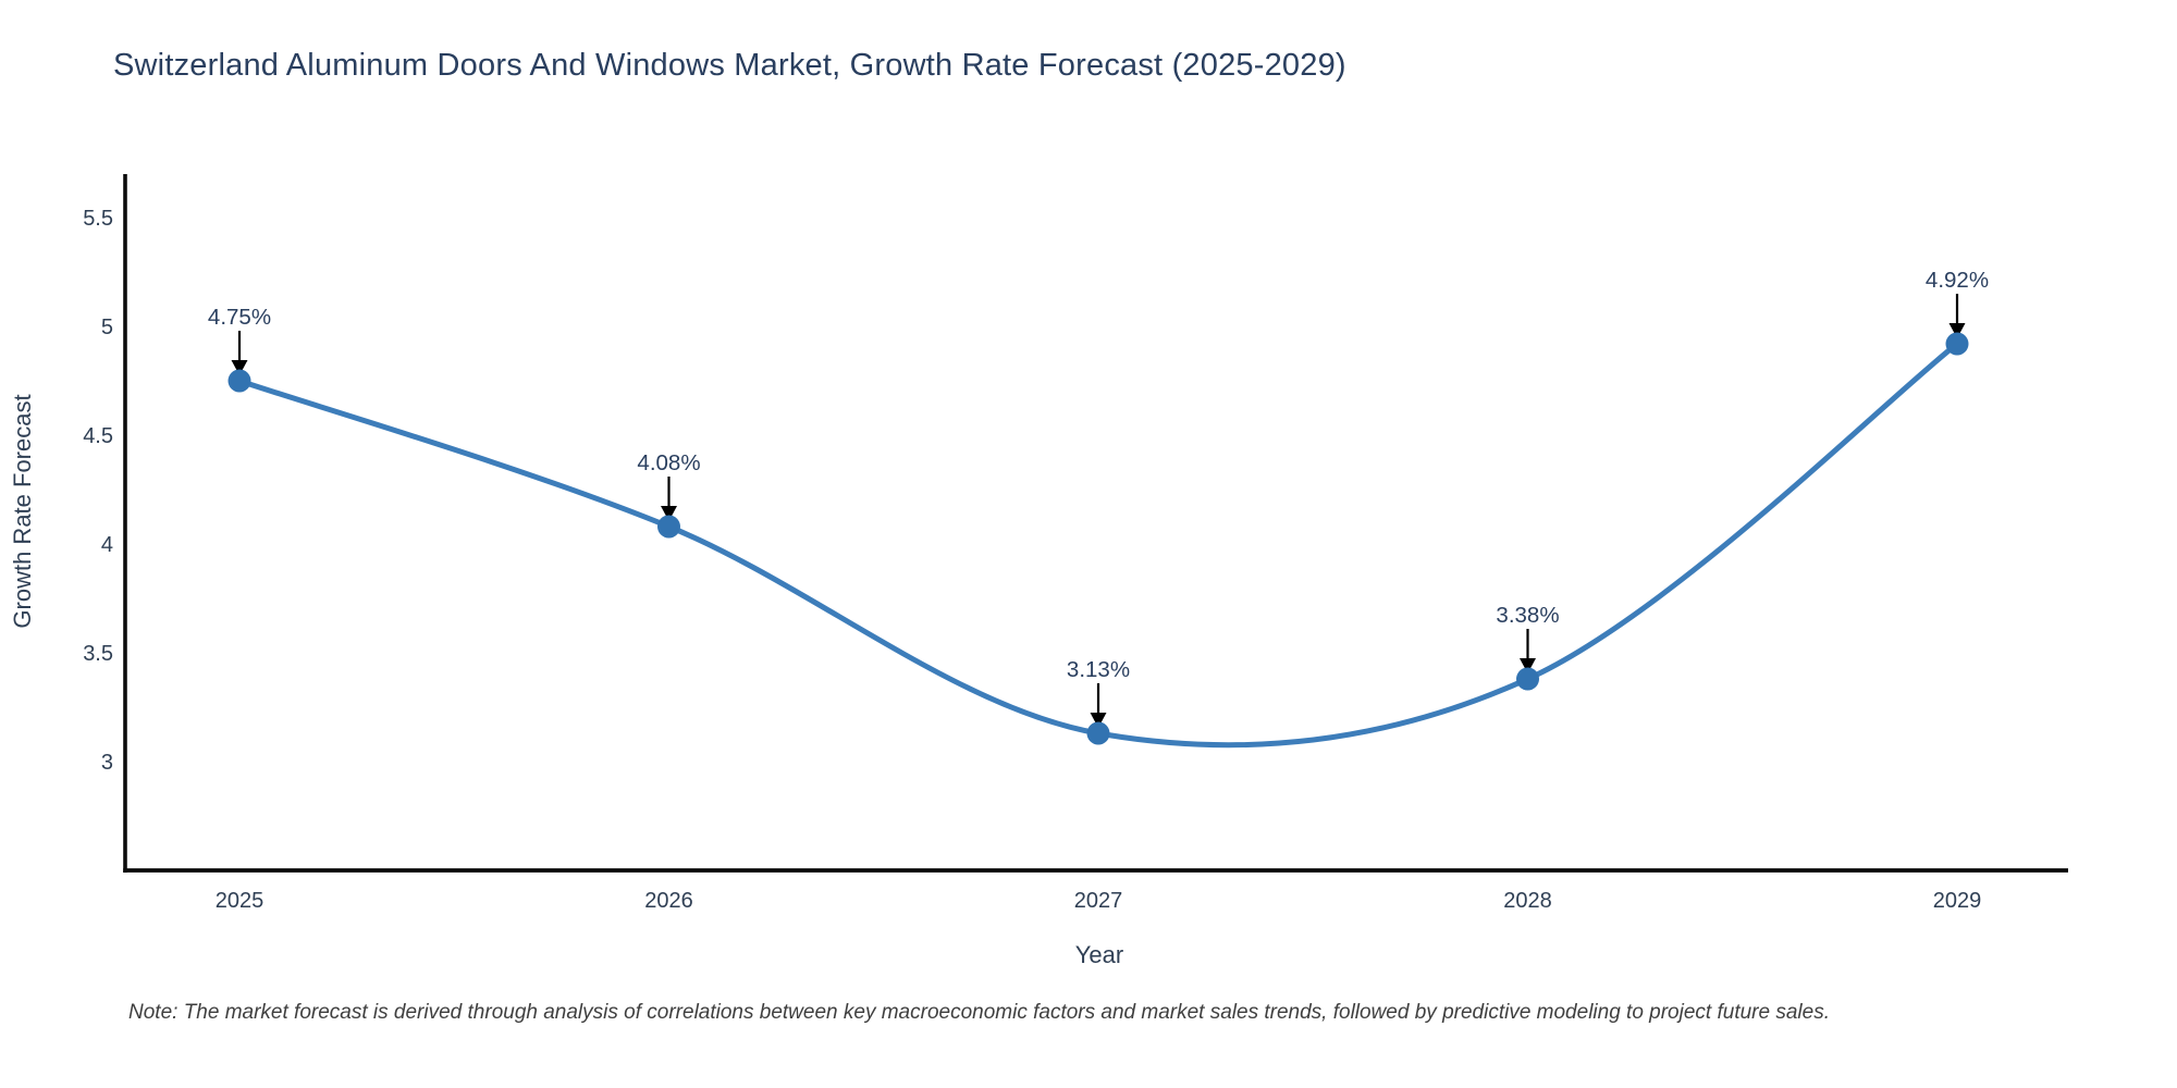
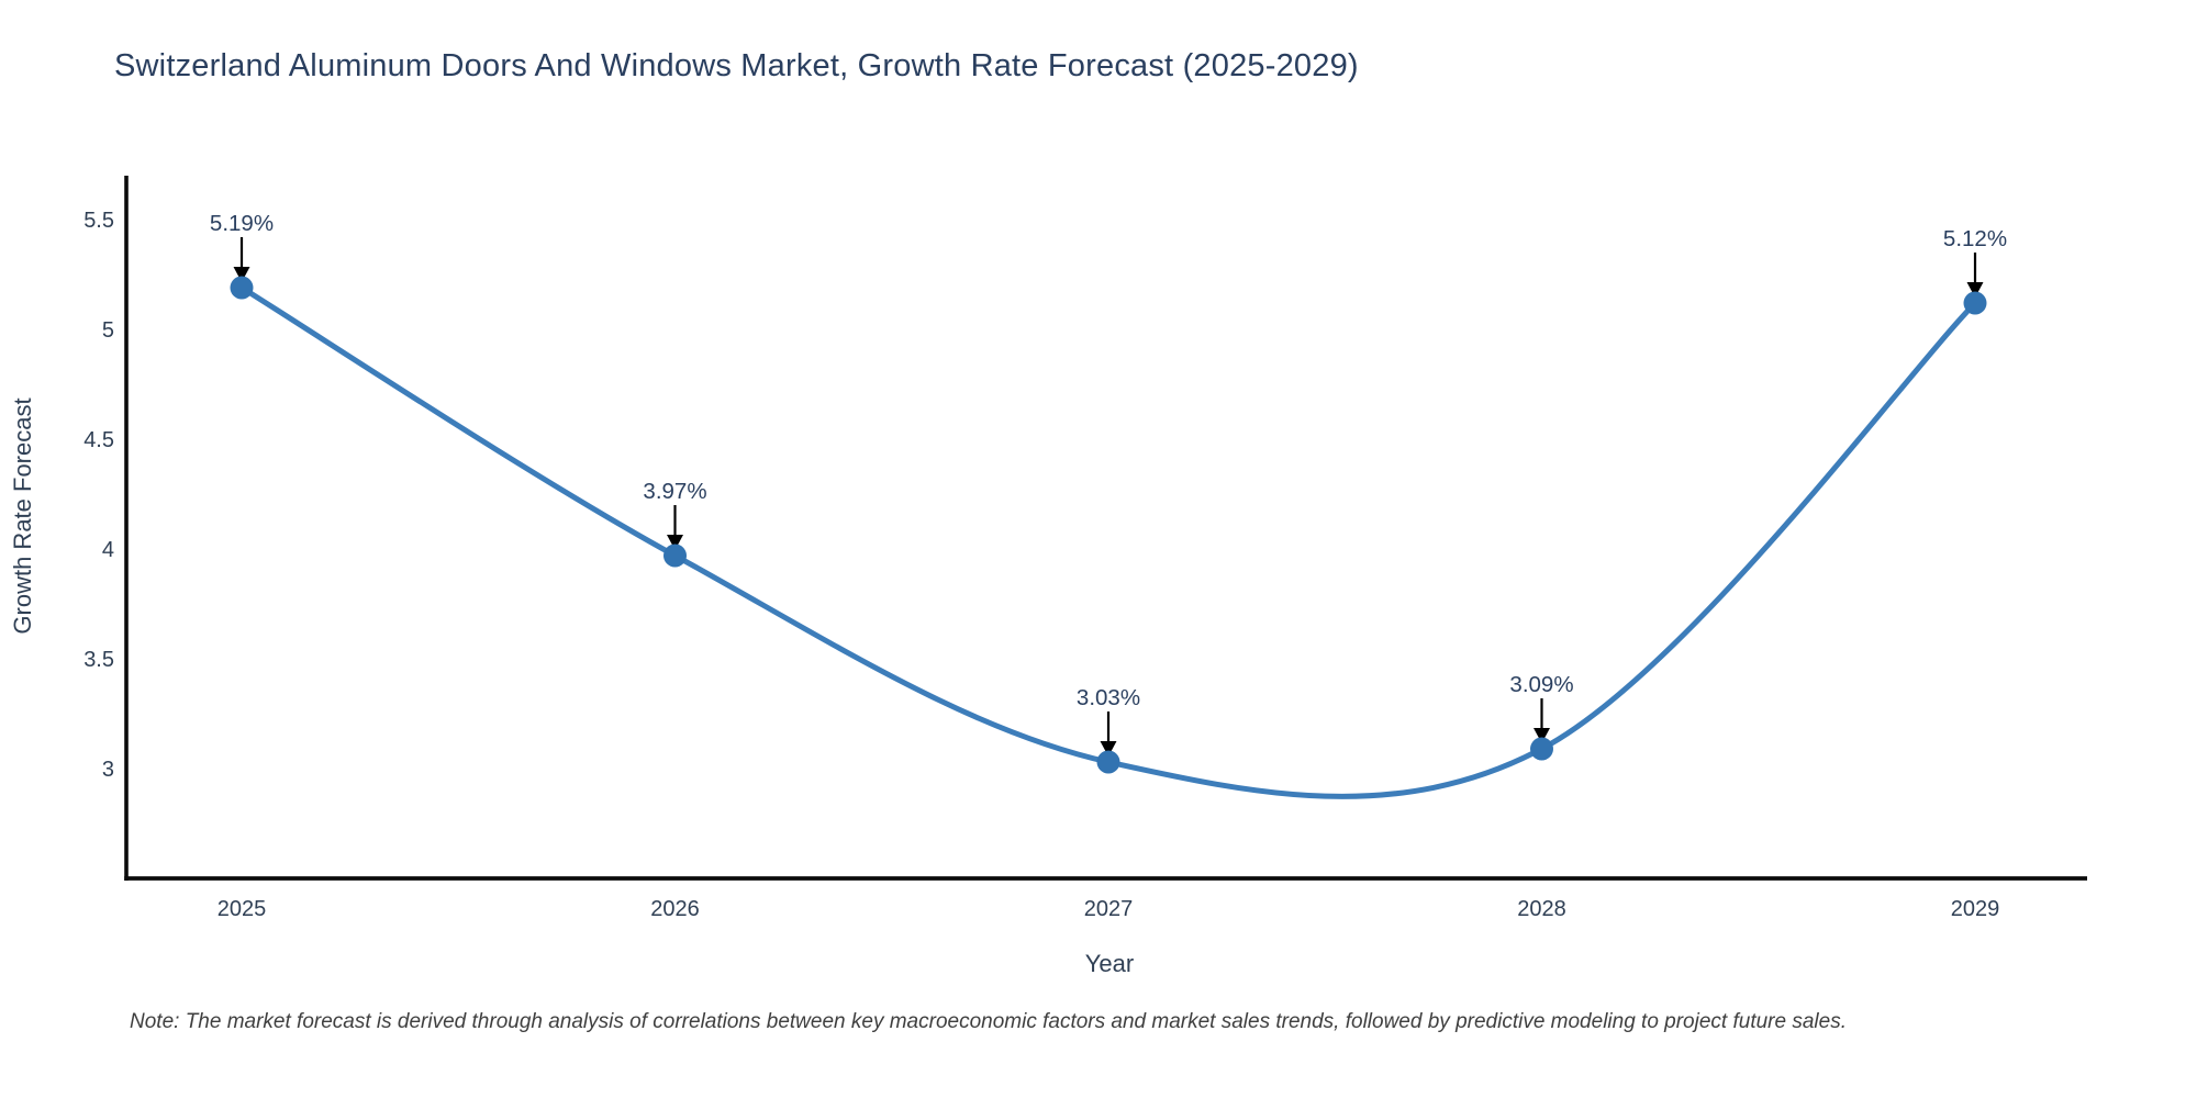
2025: 4.75% -> 5.19%
2026: 4.08% -> 3.97%
2027: 3.13% -> 3.03%
2028: 3.38% -> 3.09%
2029: 4.92% -> 5.12%
